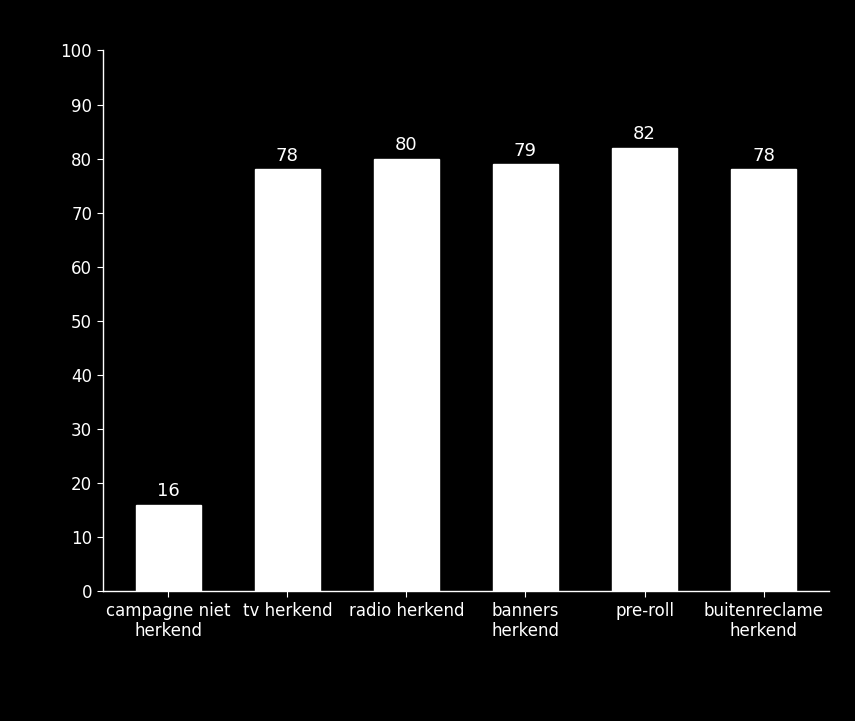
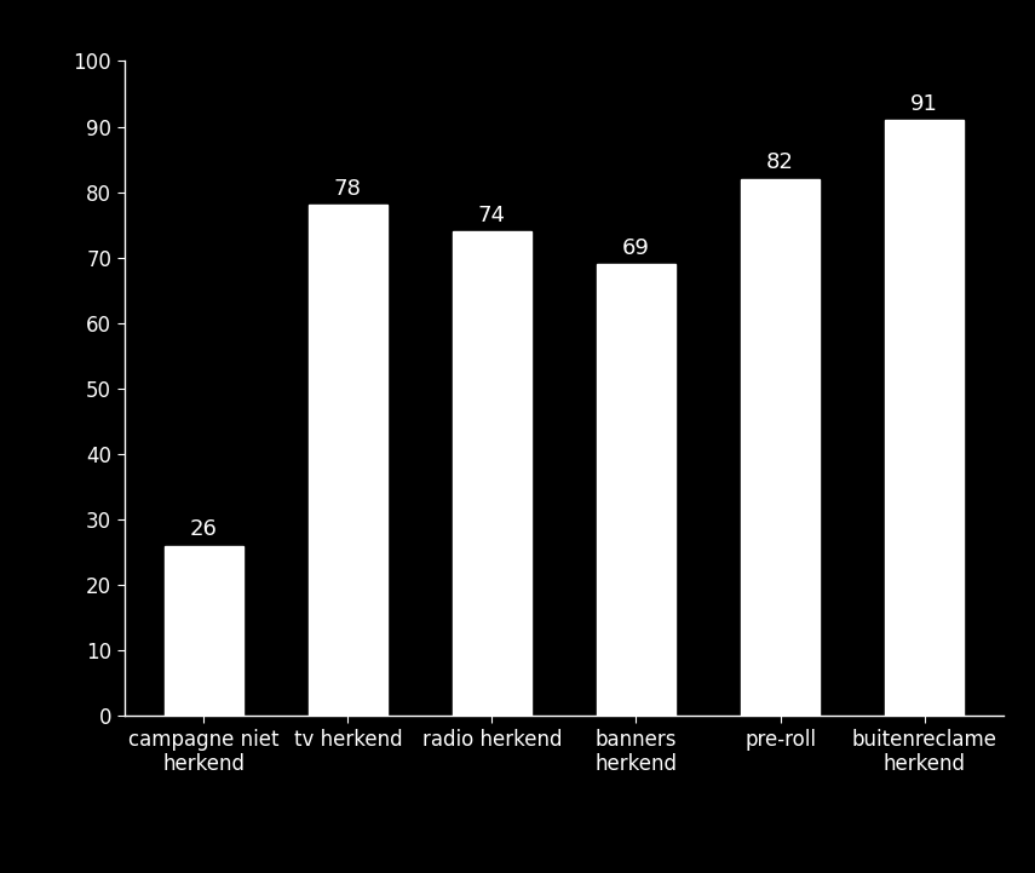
campagne niet herkend: 16 -> 26
radio herkend: 80 -> 74
banners herkend: 79 -> 69
buitenreclame herkend: 78 -> 91
